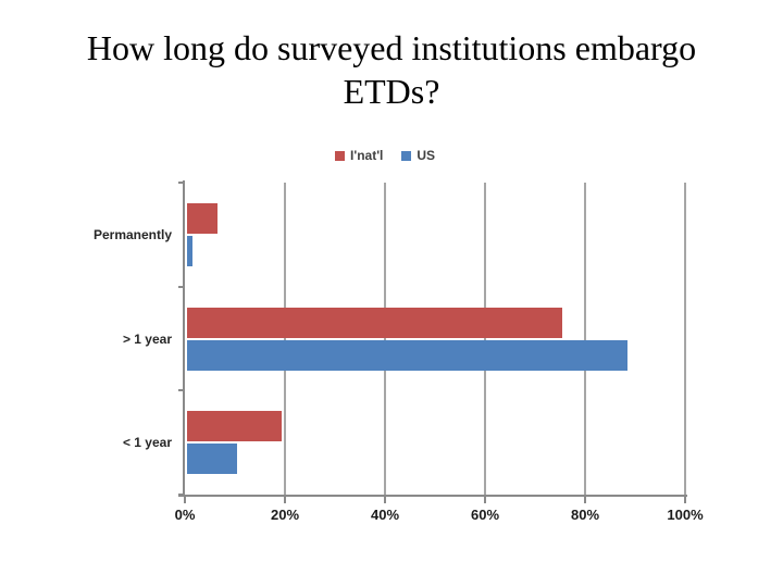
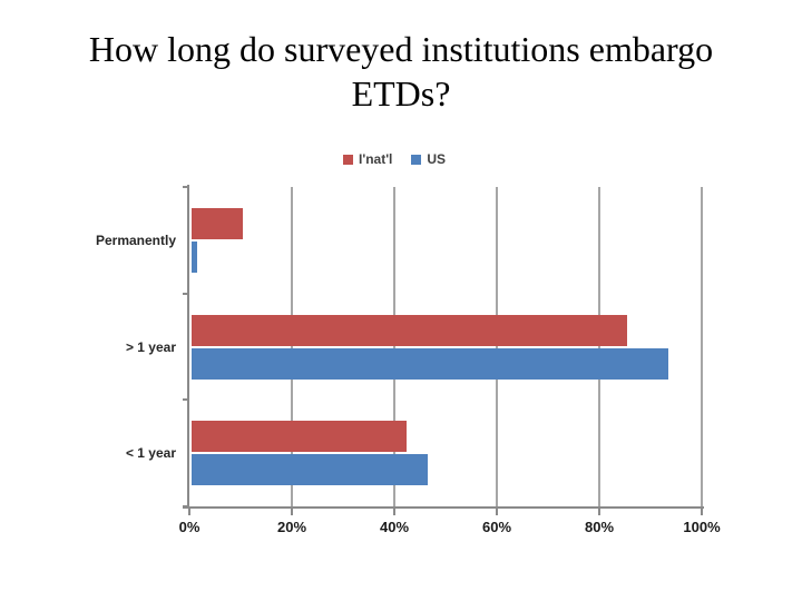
I'nat'l/Permanently: 6% -> 10%
I'nat'l/> 1 year: 75% -> 85%
US/> 1 year: 88% -> 93%
I'nat'l/< 1 year: 19% -> 42%
US/< 1 year: 10% -> 46%
